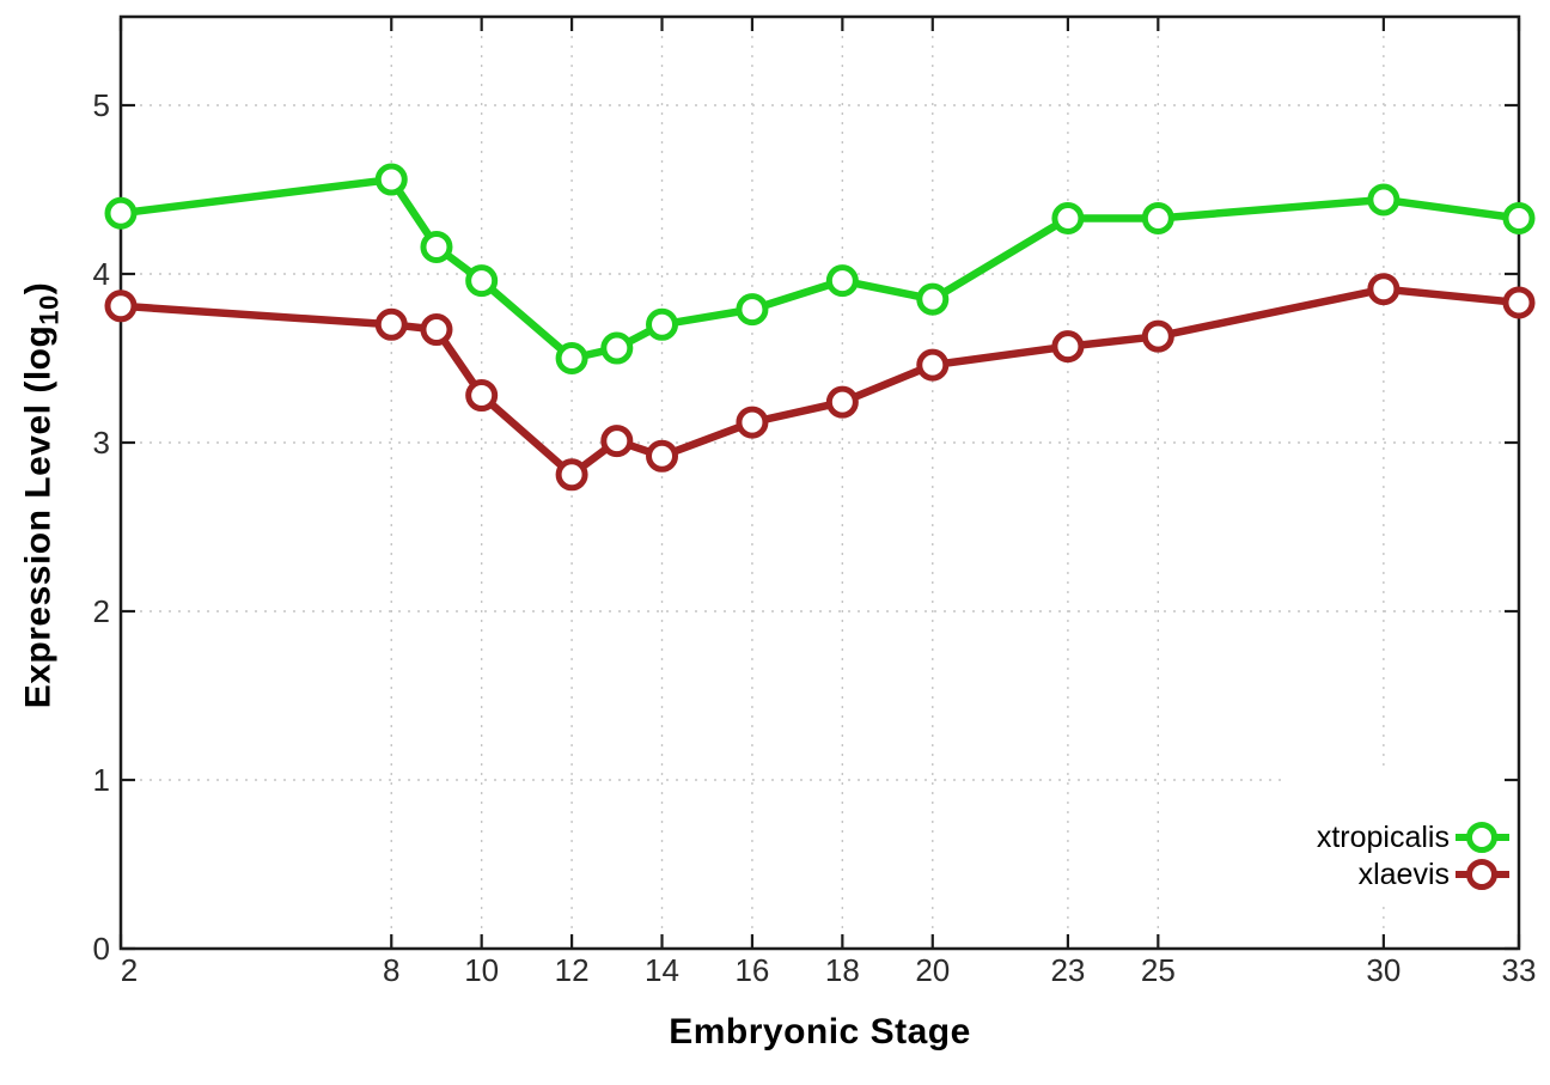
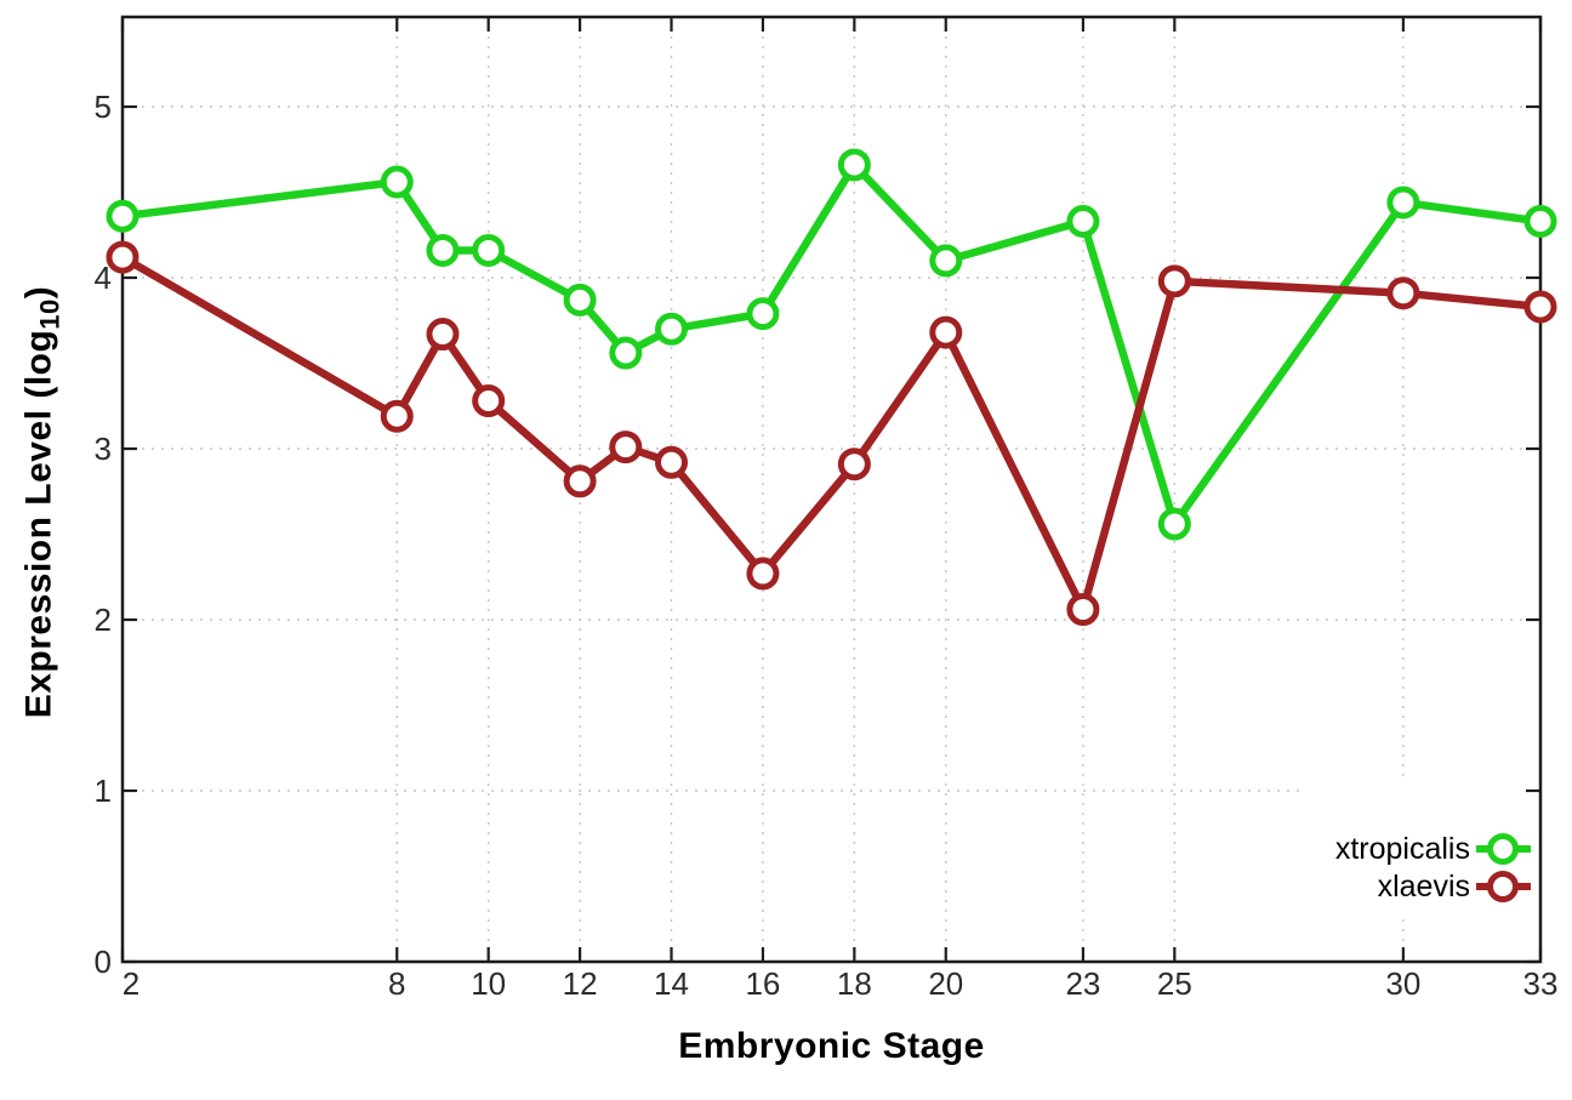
xlaevis/2: 3.81 -> 4.12
xlaevis/8: 3.70 -> 3.19
xtropicalis/10: 3.96 -> 4.16
xtropicalis/12: 3.50 -> 3.87
xlaevis/16: 3.12 -> 2.27
xtropicalis/18: 3.96 -> 4.66
xlaevis/18: 3.24 -> 2.91
xtropicalis/20: 3.85 -> 4.10
xlaevis/20: 3.46 -> 3.68
xlaevis/23: 3.57 -> 2.06
xtropicalis/25: 4.33 -> 2.56
xlaevis/25: 3.63 -> 3.98
